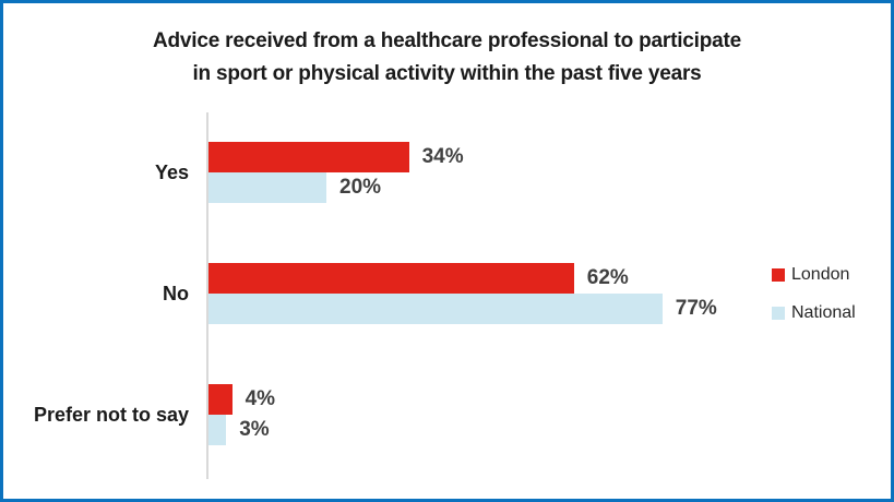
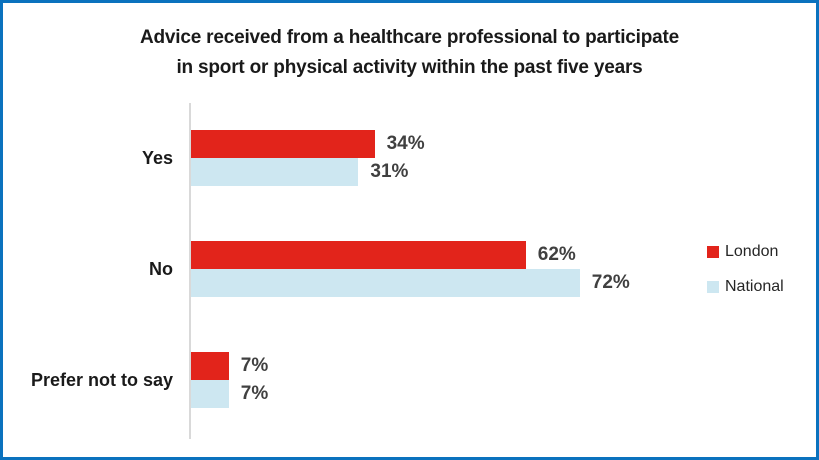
National/Yes: 20% -> 31%
National/No: 77% -> 72%
London/Prefer not to say: 4% -> 7%
National/Prefer not to say: 3% -> 7%
